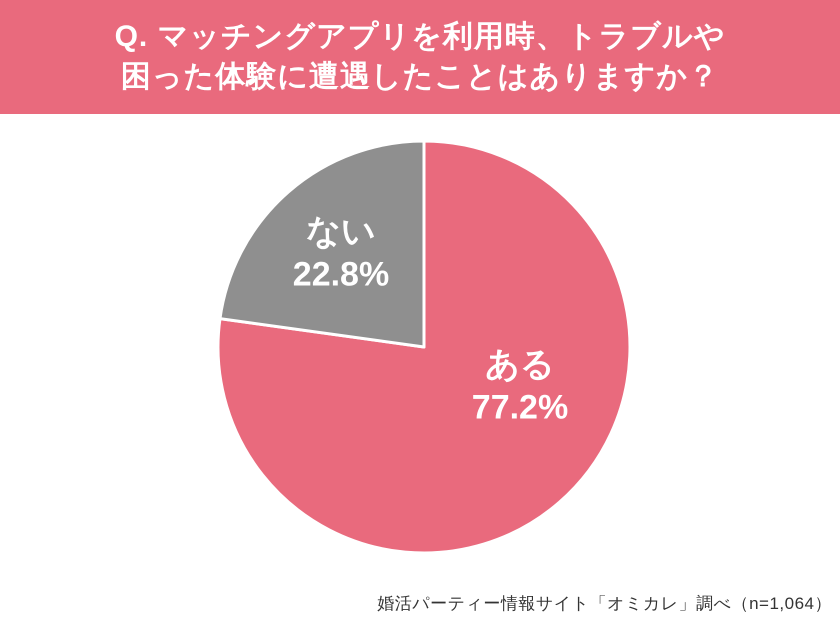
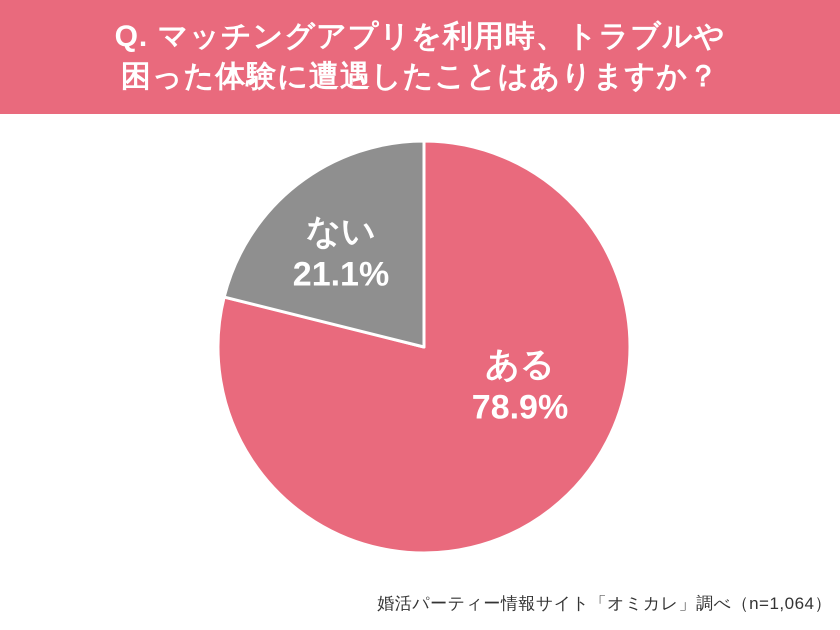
ある: 77.2% -> 78.9%
ない: 22.8% -> 21.1%
